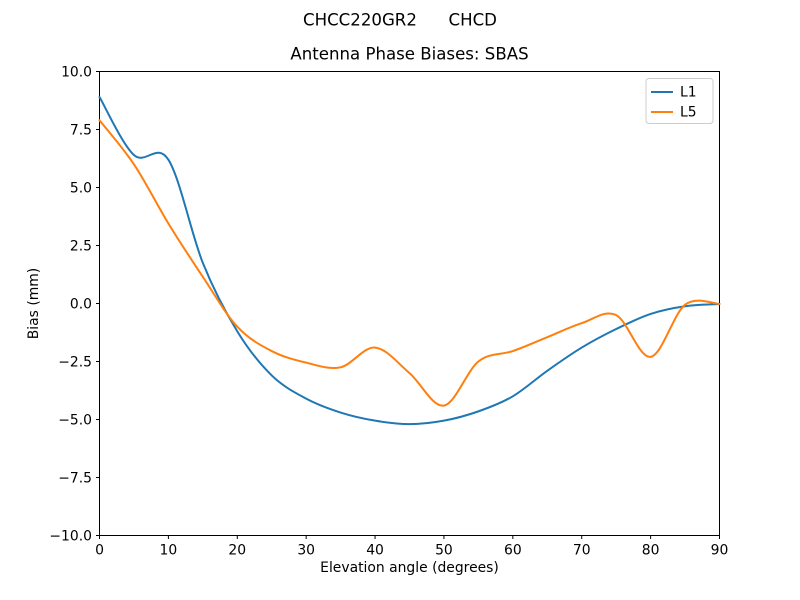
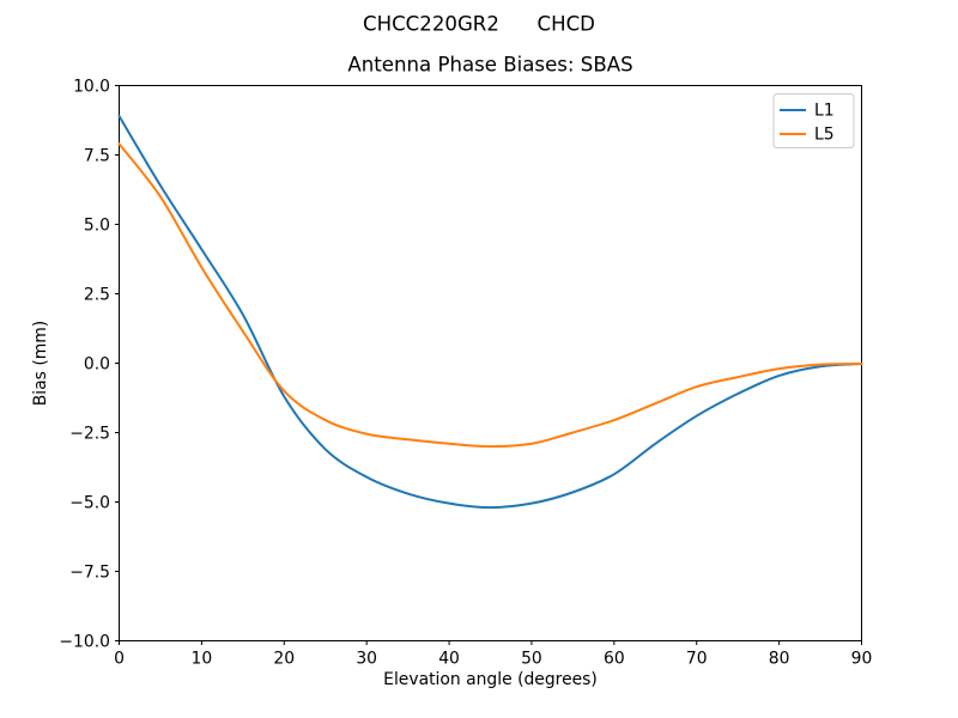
L1/10: 6.2 -> 4.1
L5/40: -1.9 -> -2.9
L5/50: -4.4 -> -2.9
L5/80: -2.3 -> -0.2
